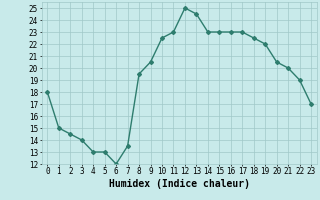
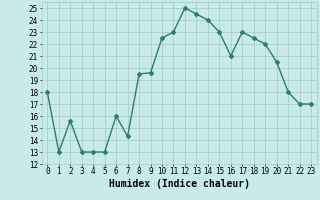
1: 15.0 -> 13.0
2: 14.5 -> 15.6
3: 14.0 -> 13.0
6: 12.0 -> 16.0
7: 13.5 -> 14.3
9: 20.5 -> 19.6
14: 23.0 -> 24.0
16: 23.0 -> 21.0
21: 20.0 -> 18.0
22: 19.0 -> 17.0
